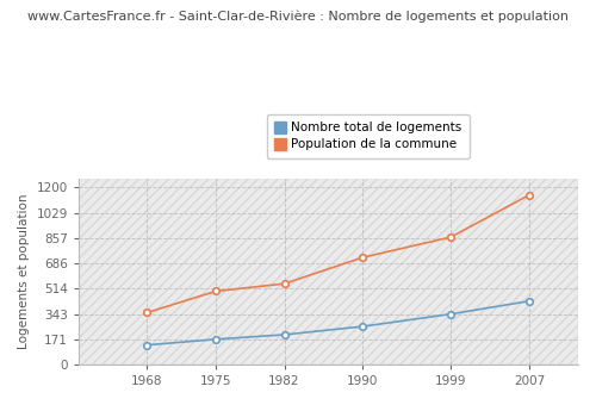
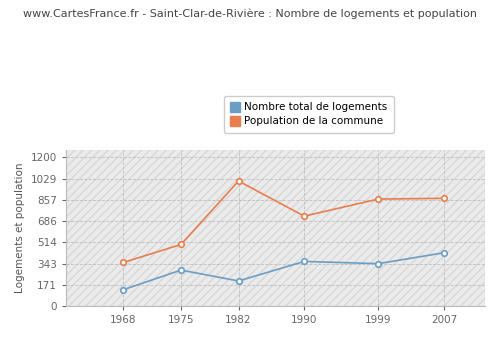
Nombre total de logements/1975: 170 -> 290
Population de la commune/1982: 550 -> 1010
Nombre total de logements/1990: 260 -> 360
Population de la commune/2007: 1150 -> 870
